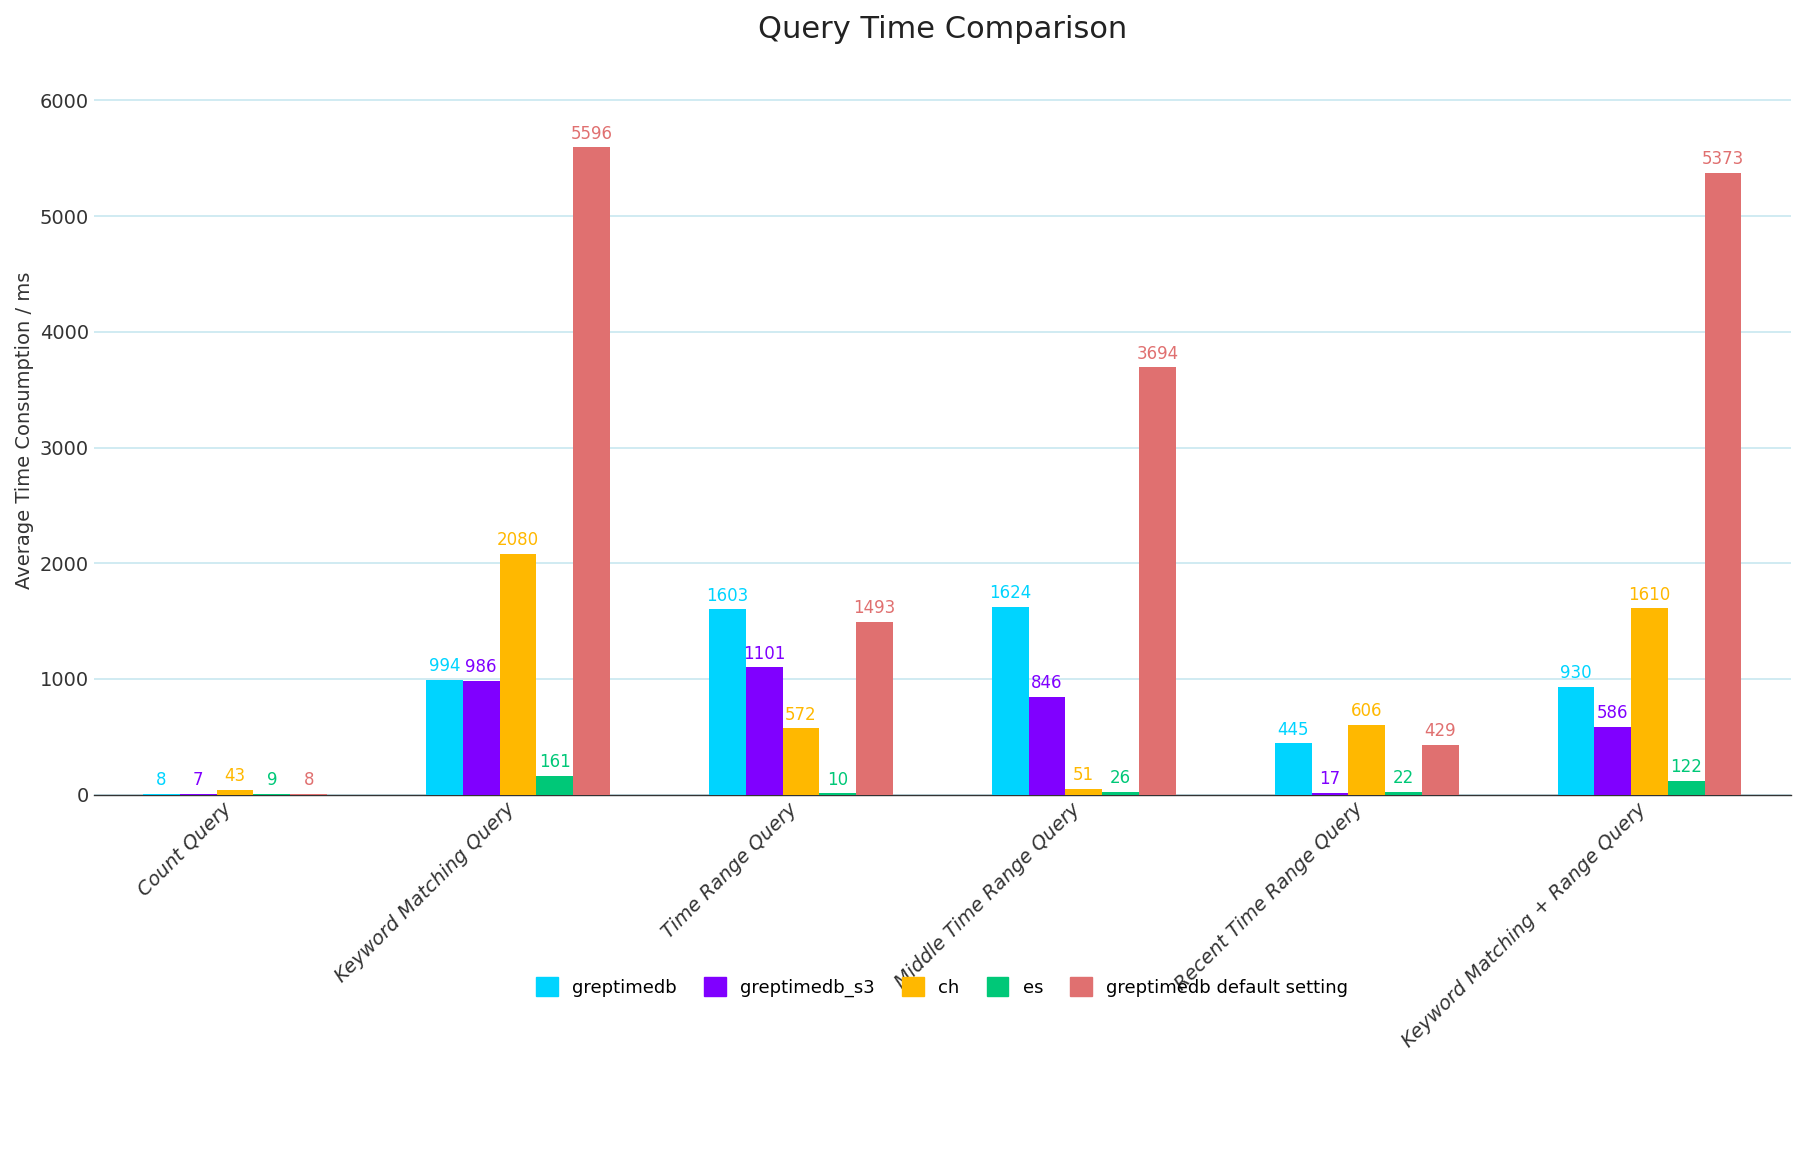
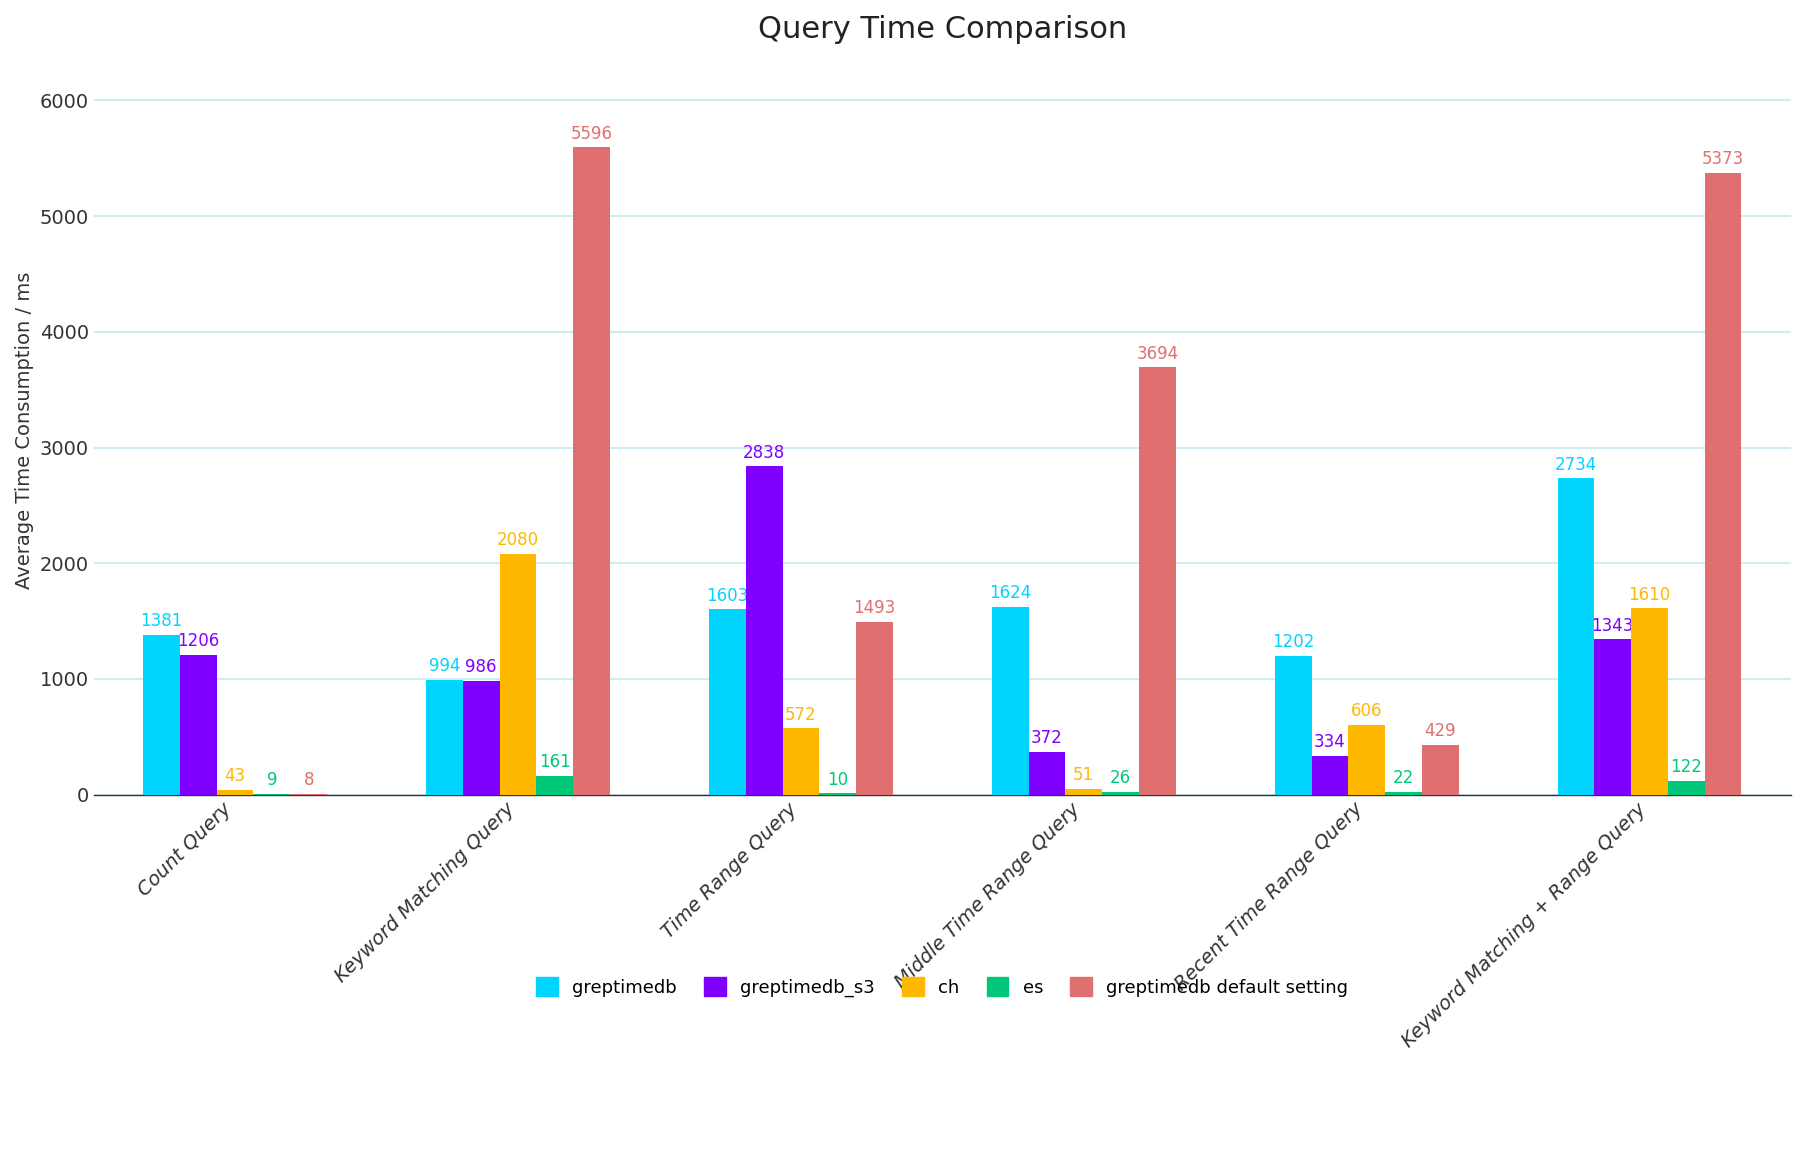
greptimedb/Count Query: 8 -> 1381
greptimedb_s3/Count Query: 7 -> 1206
greptimedb_s3/Time Range Query: 1101 -> 2838
greptimedb_s3/Middle Time Range Query: 846 -> 372
greptimedb/Recent Time Range Query: 445 -> 1202
greptimedb_s3/Recent Time Range Query: 17 -> 334
greptimedb/Keyword Matching + Range Query: 930 -> 2734
greptimedb_s3/Keyword Matching + Range Query: 586 -> 1343
